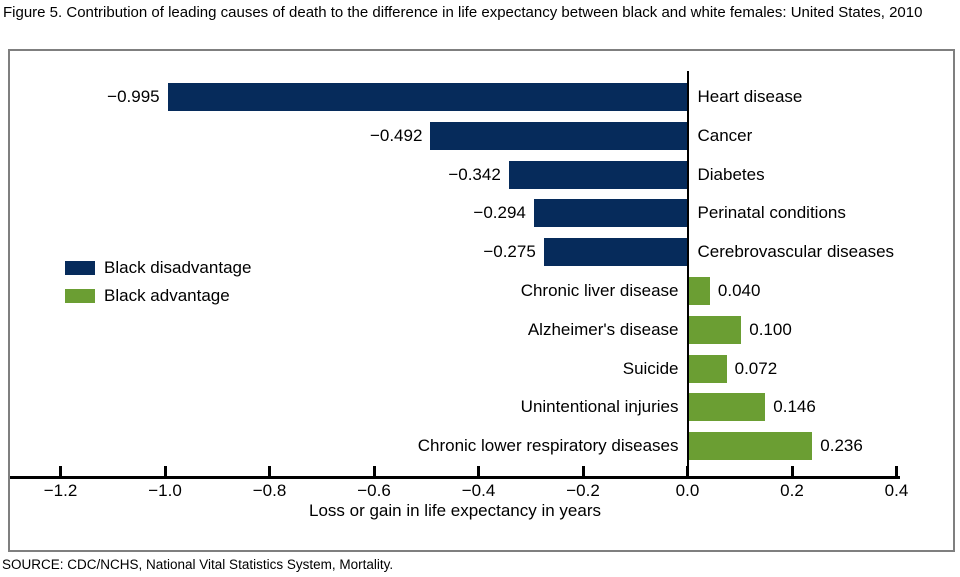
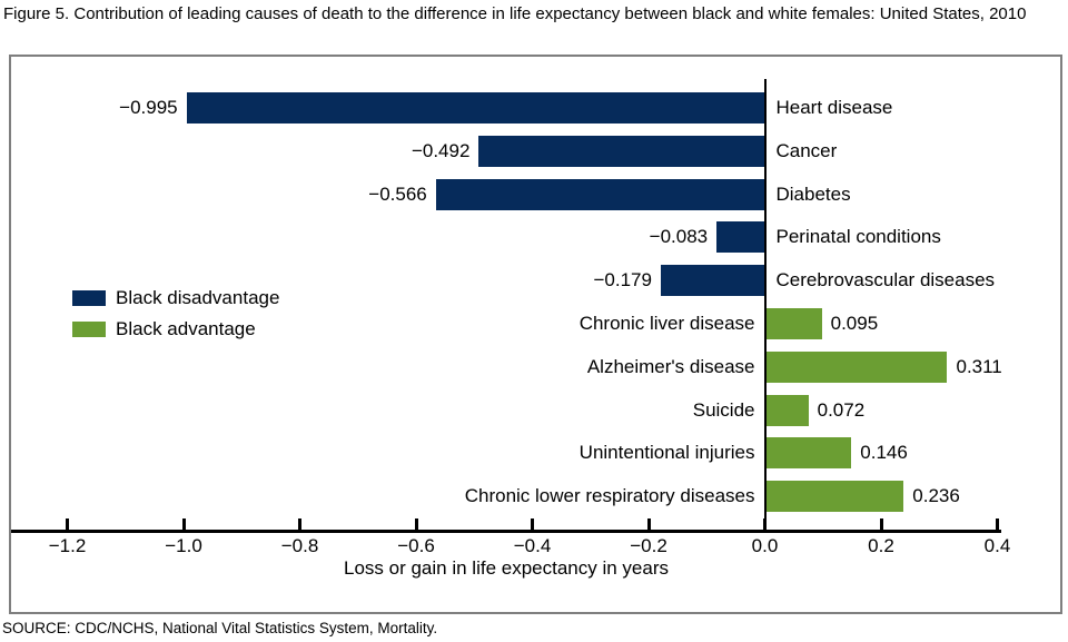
Diabetes: −0.342 -> −0.566
Perinatal conditions: −0.294 -> −0.083
Cerebrovascular diseases: −0.275 -> −0.179
Chronic liver disease: 0.040 -> 0.095
Alzheimer's disease: 0.100 -> 0.311
